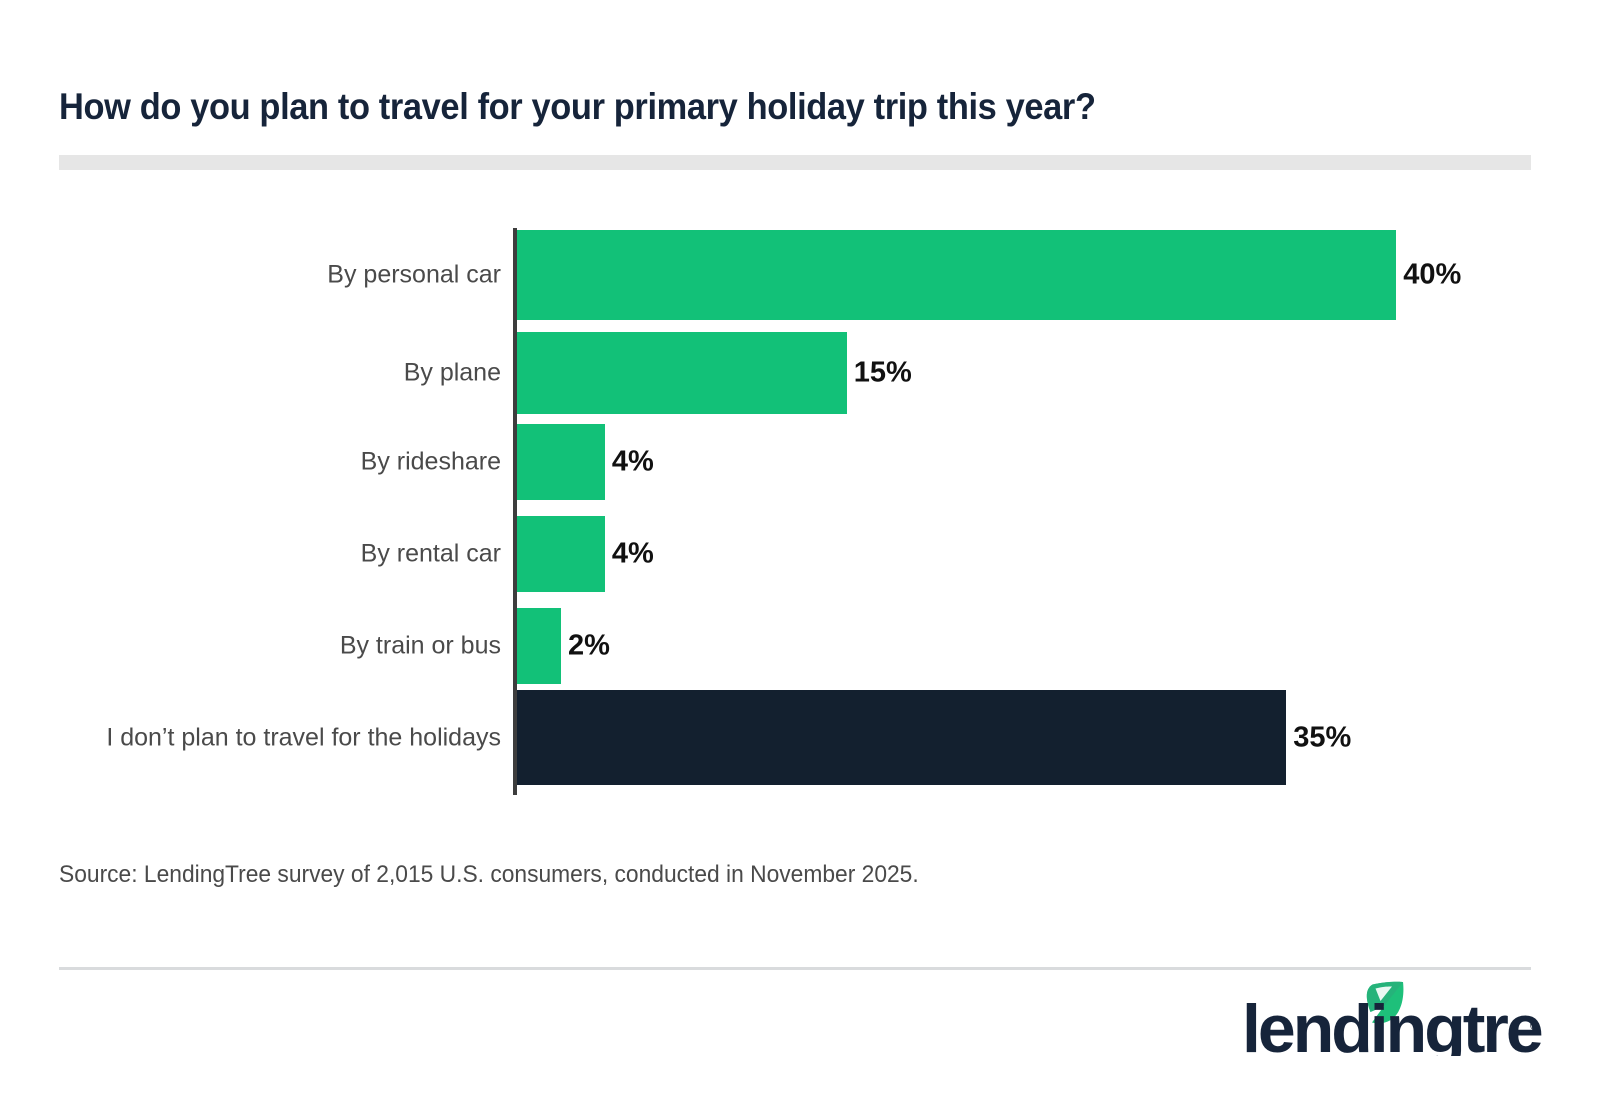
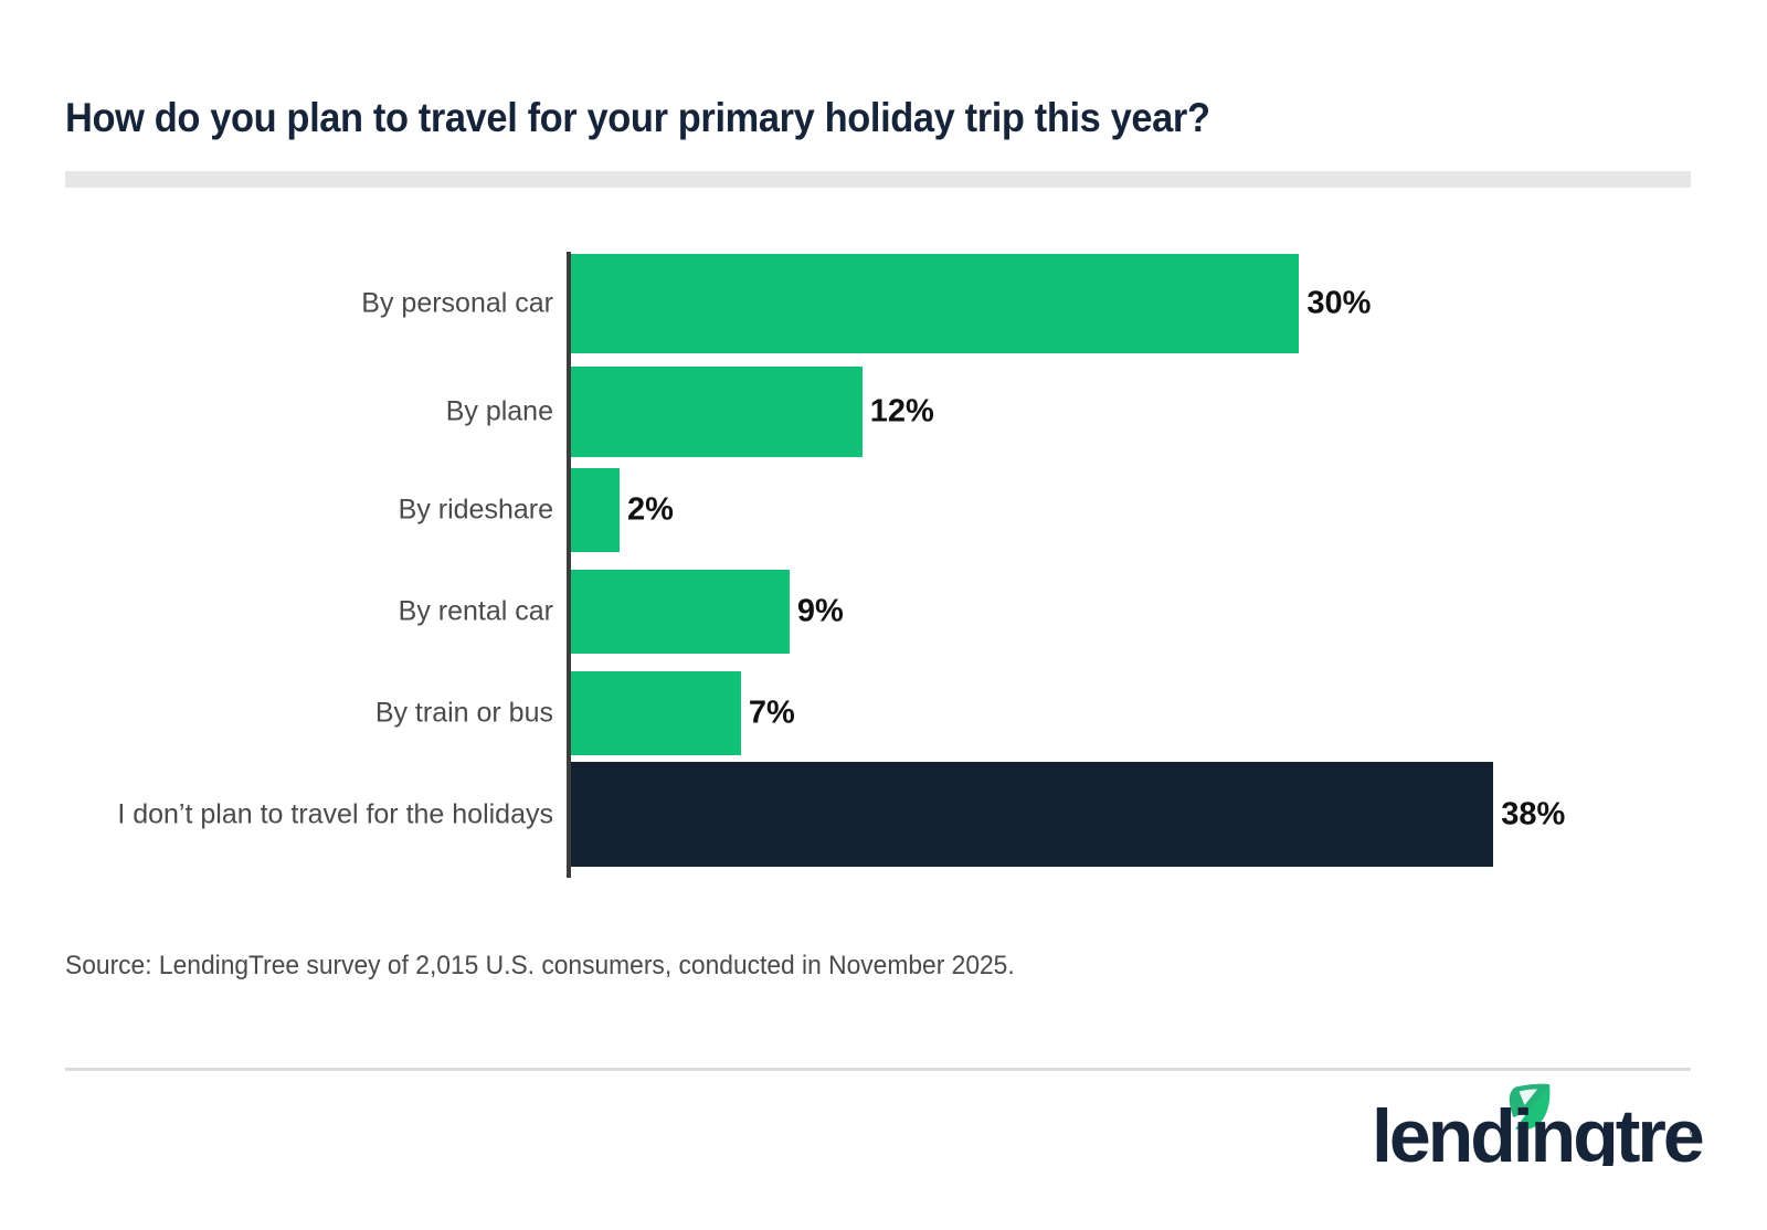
By personal car: 40% -> 30%
By plane: 15% -> 12%
By rideshare: 4% -> 2%
By rental car: 4% -> 9%
By train or bus: 2% -> 7%
I don’t plan to travel for the holidays: 35% -> 38%
